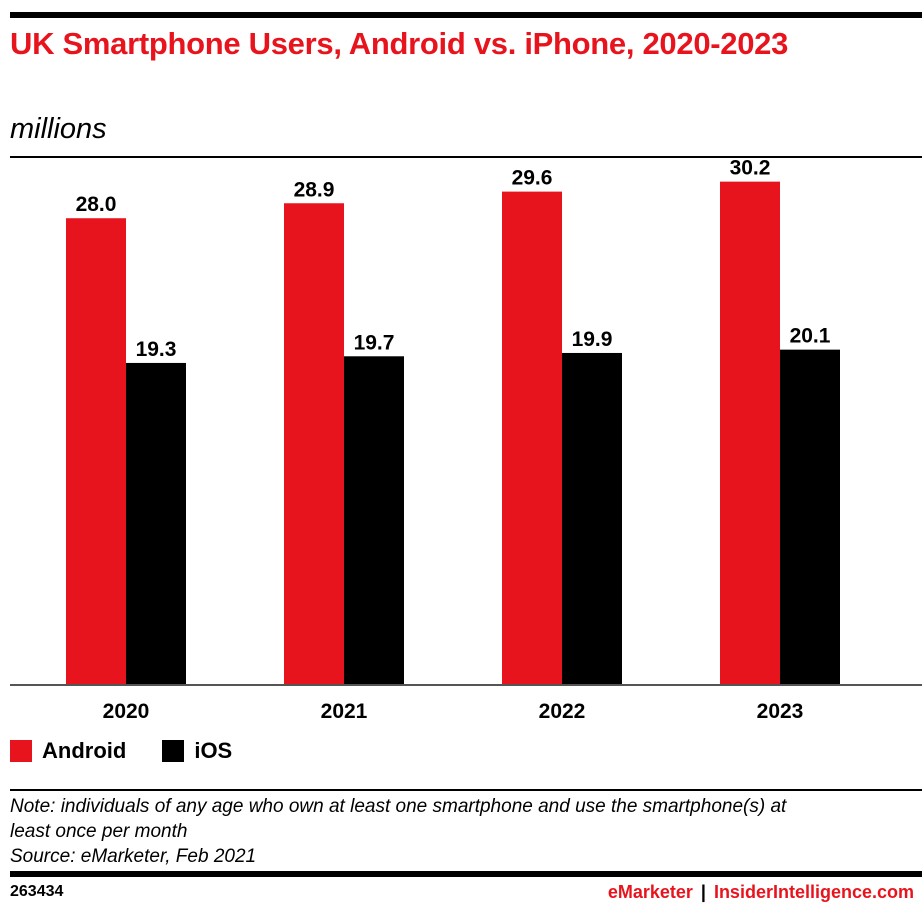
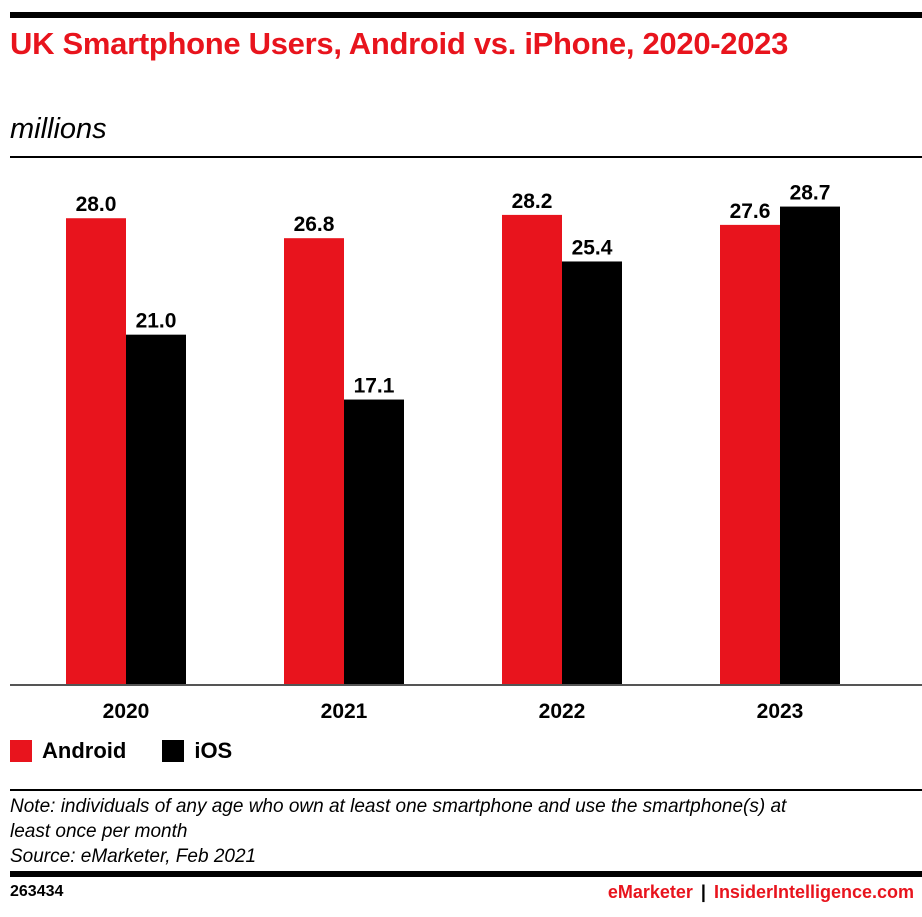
iOS/2020: 19.3 -> 21.0
Android/2021: 28.9 -> 26.8
iOS/2021: 19.7 -> 17.1
Android/2022: 29.6 -> 28.2
iOS/2022: 19.9 -> 25.4
Android/2023: 30.2 -> 27.6
iOS/2023: 20.1 -> 28.7
